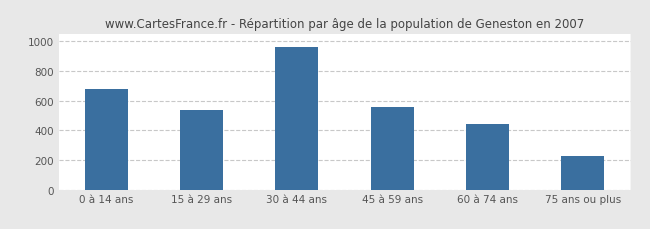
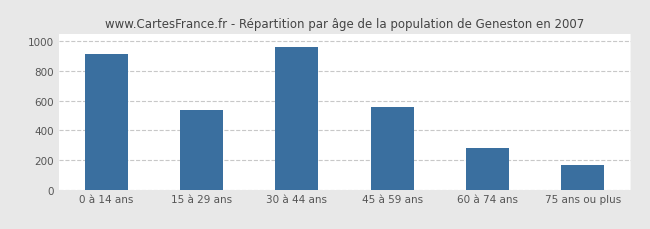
0 à 14 ans: 680 -> 920
60 à 74 ans: 440 -> 280
75 ans ou plus: 230 -> 160
